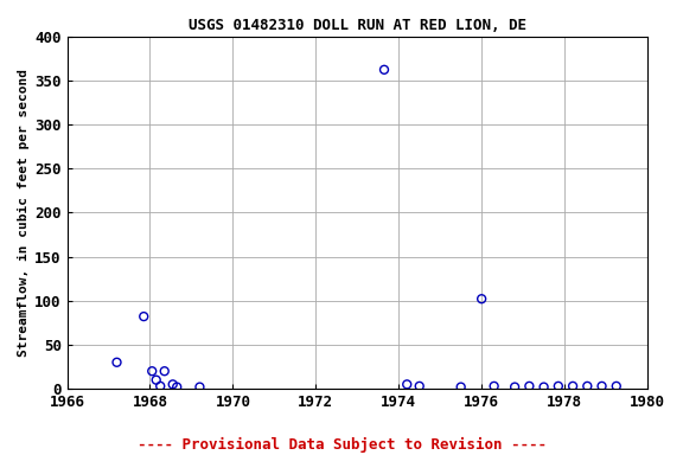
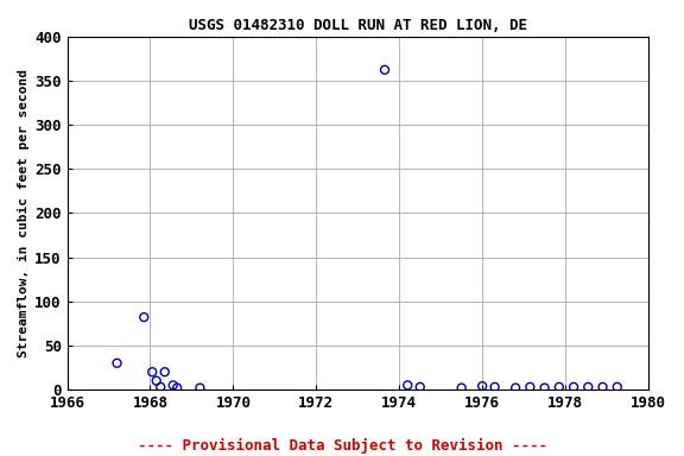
1976: 102 -> 4
